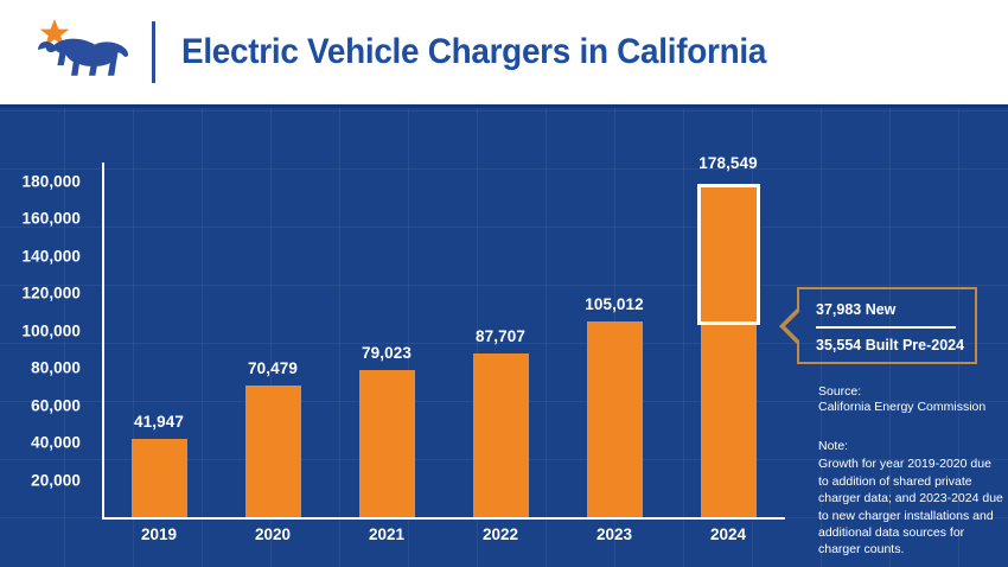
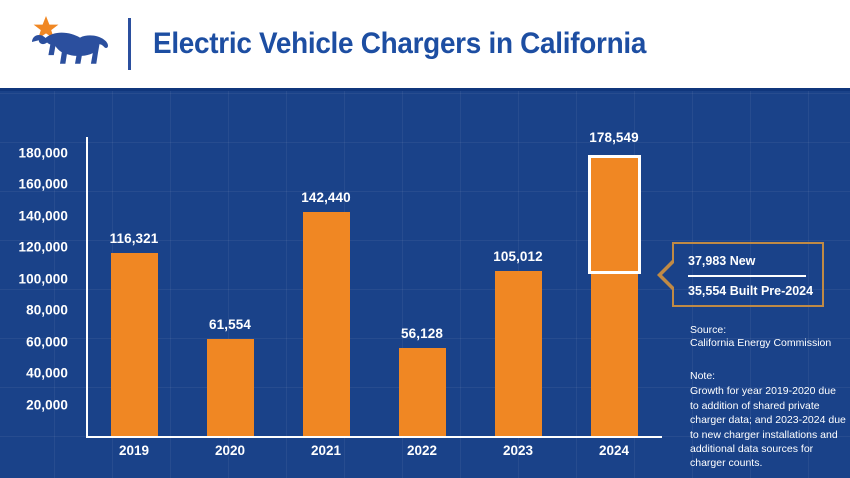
2019: 41,947 -> 116,321
2020: 70,479 -> 61,554
2021: 79,023 -> 142,440
2022: 87,707 -> 56,128
